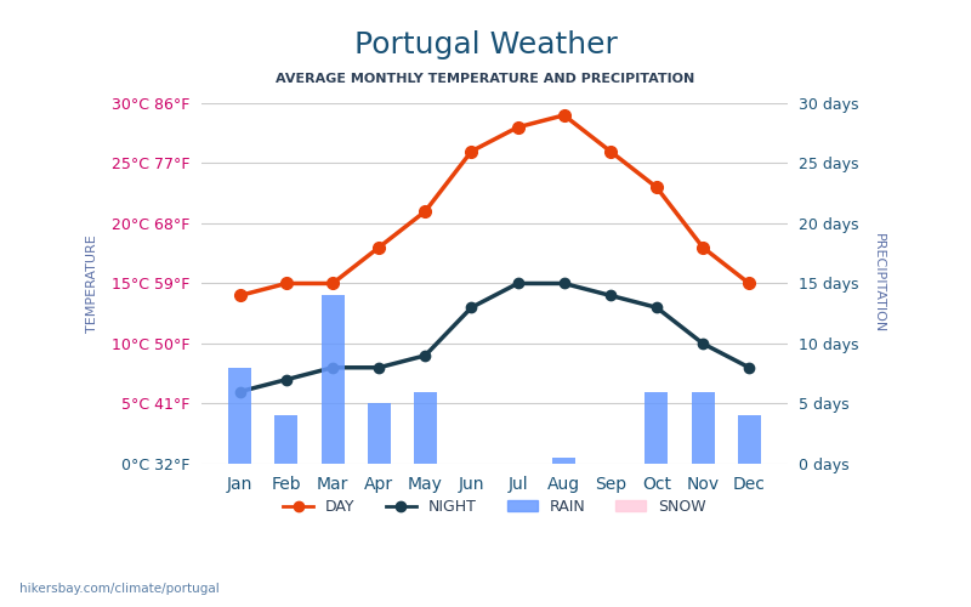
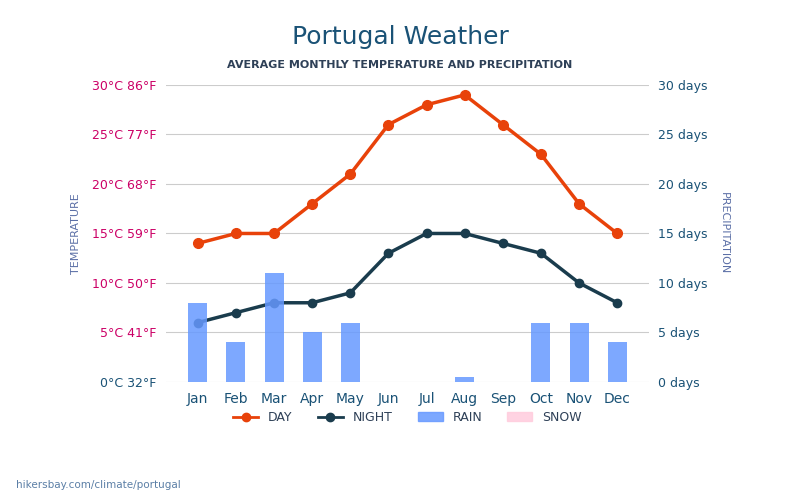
RAIN/Mar: 14.0 days -> 11.0 days
